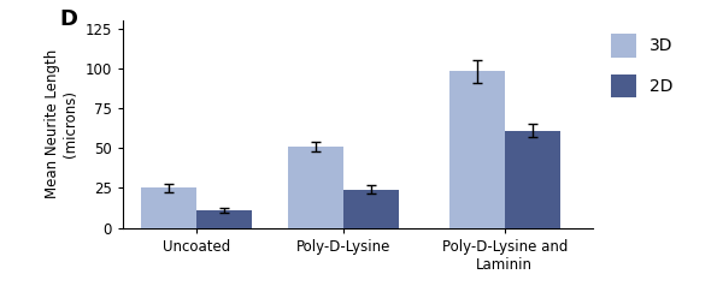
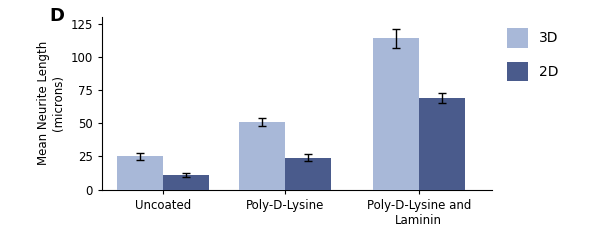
3D/Poly-D-Lysine and Laminin: 98 -> 114
2D/Poly-D-Lysine and Laminin: 61 -> 69
